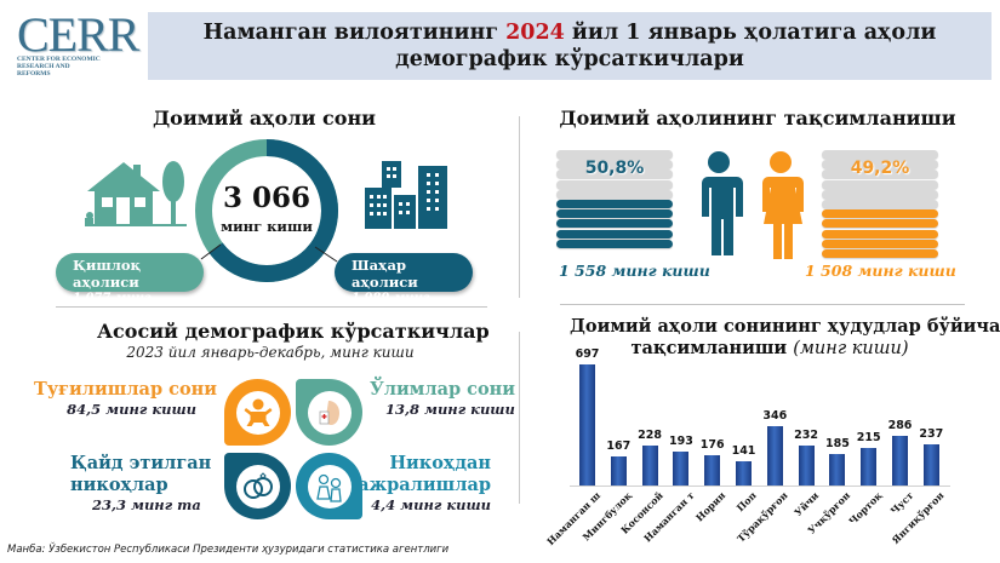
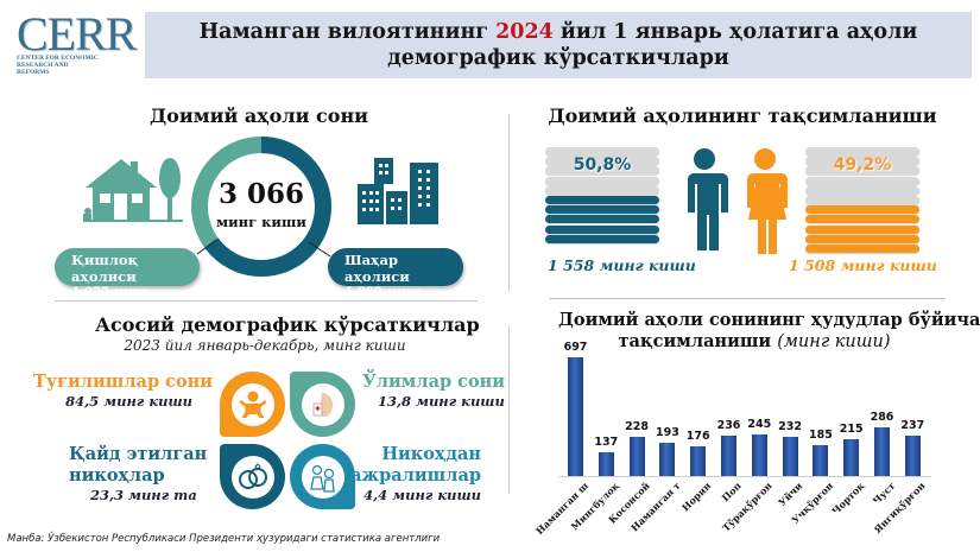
Мингбулоқ: 167 -> 137
Поп: 141 -> 236
Тўрақўрғон: 346 -> 245
